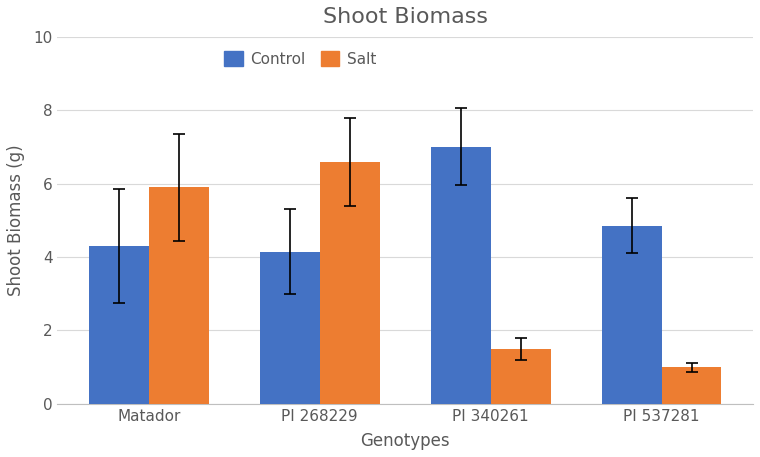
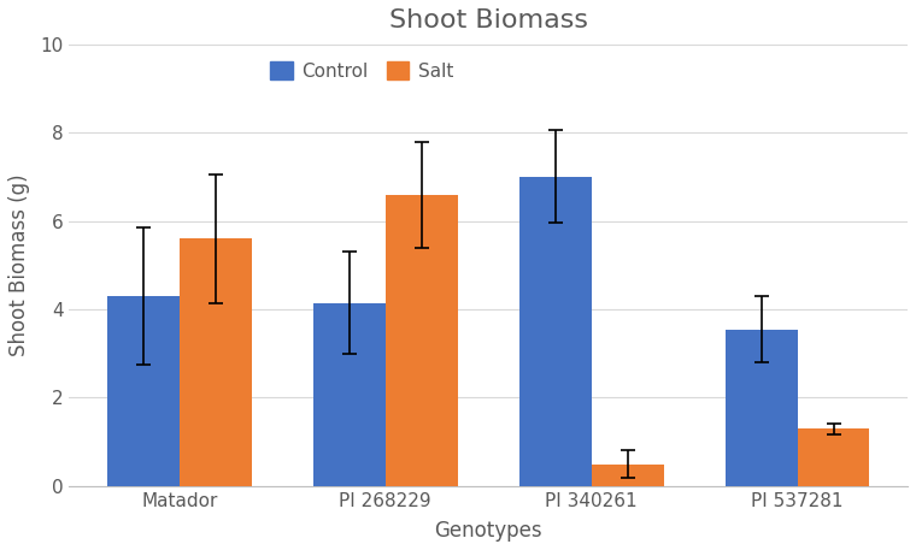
Salt/Matador: 5.9 -> 5.6
Salt/PI 340261: 1.5 -> 0.5
Control/PI 537281: 4.85 -> 3.55
Salt/PI 537281: 1.0 -> 1.3
